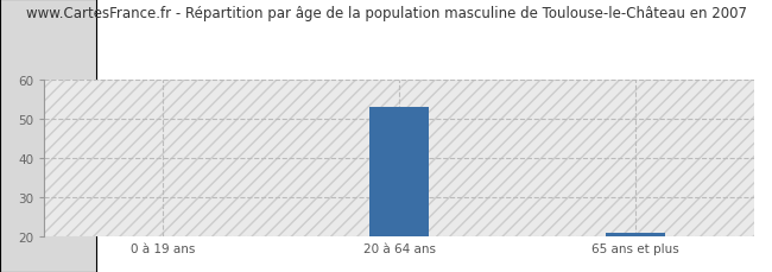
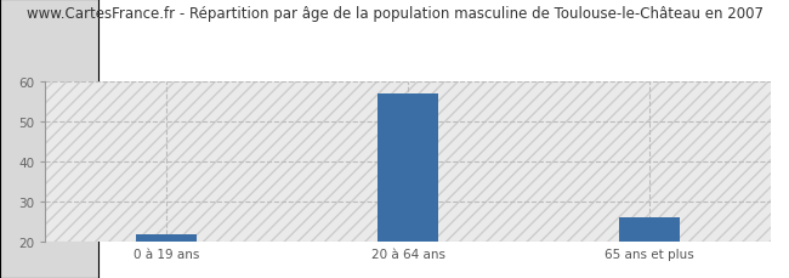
0 à 19 ans: 20 -> 22
20 à 64 ans: 53 -> 57
65 ans et plus: 21 -> 26
